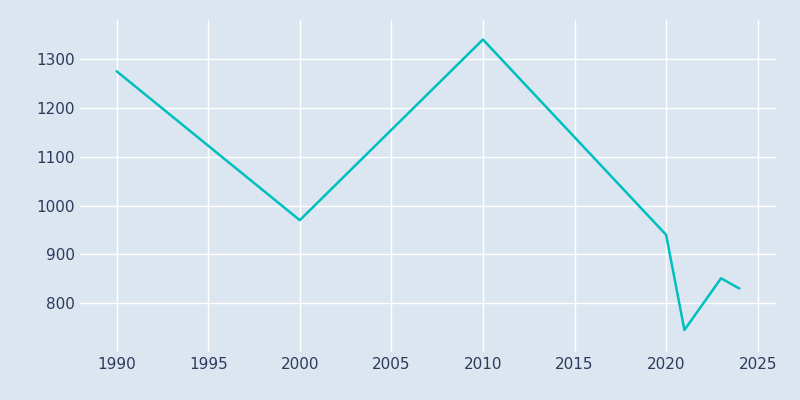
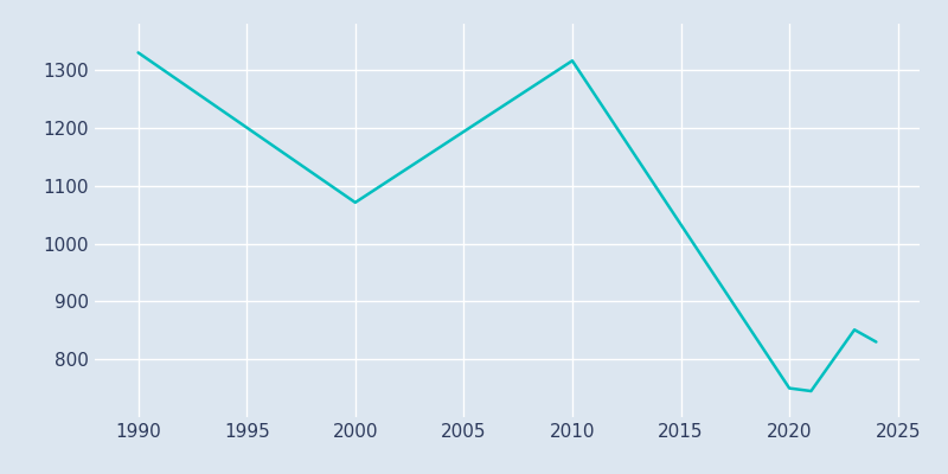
1990: 1275 -> 1330
2000: 970 -> 1071
2010: 1340 -> 1316
2020: 940 -> 750
